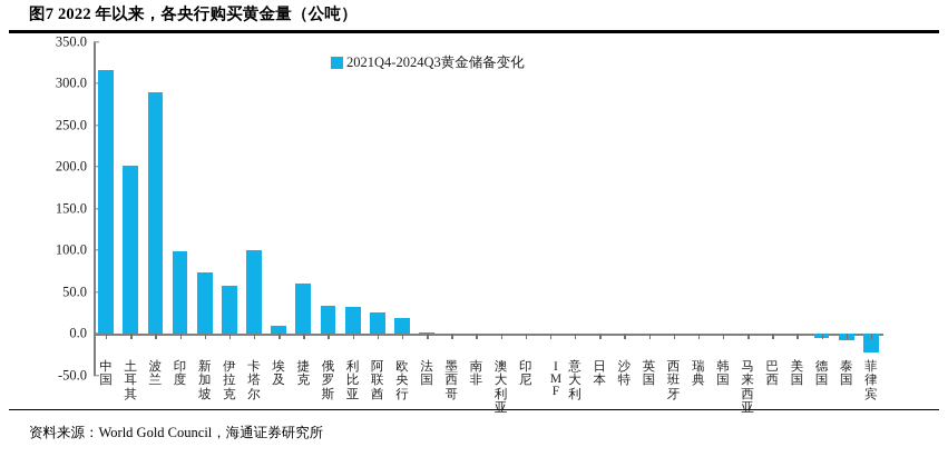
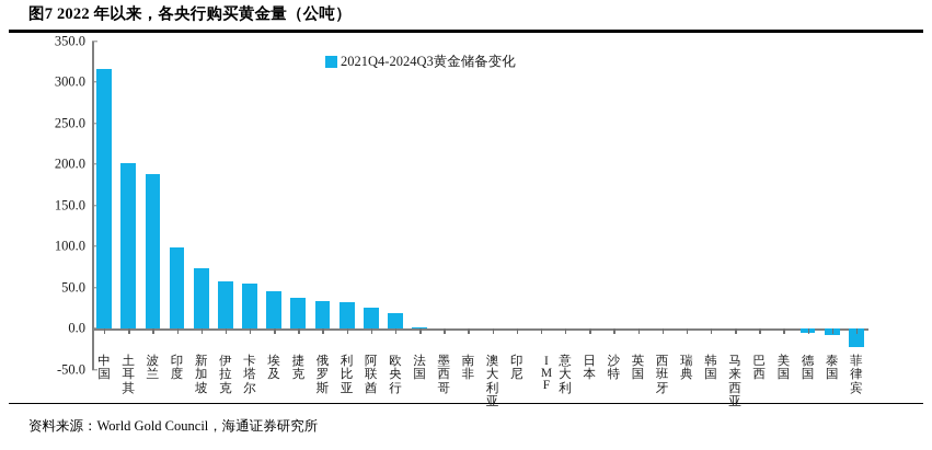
波兰: 290 -> 190
卡塔尔: 100 -> 60
埃及: 10 -> 50
捷克: 60 -> 40
